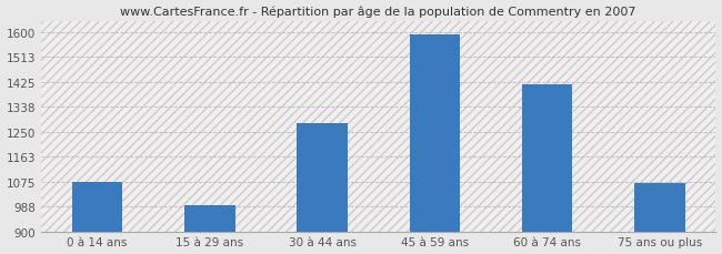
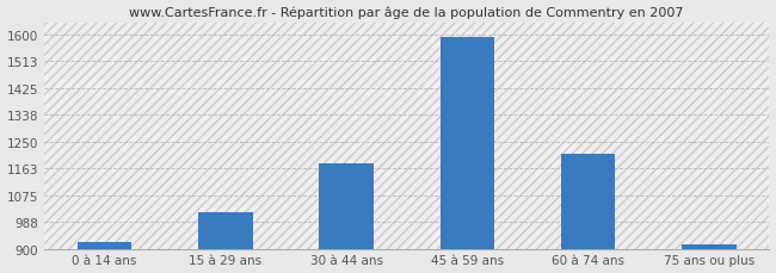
0 à 14 ans: 1075 -> 920
15 à 29 ans: 990 -> 1020
30 à 44 ans: 1280 -> 1180
60 à 74 ans: 1415 -> 1210
75 ans ou plus: 1070 -> 915
